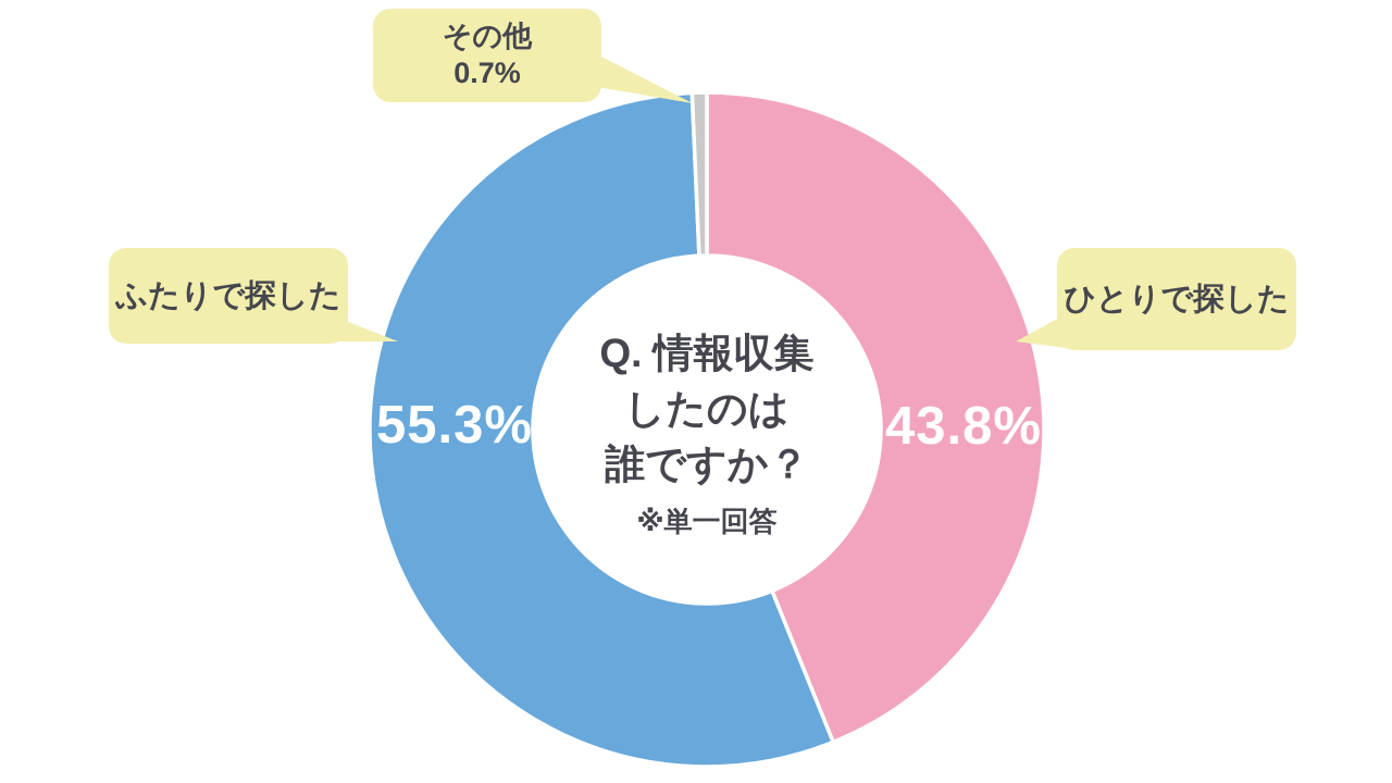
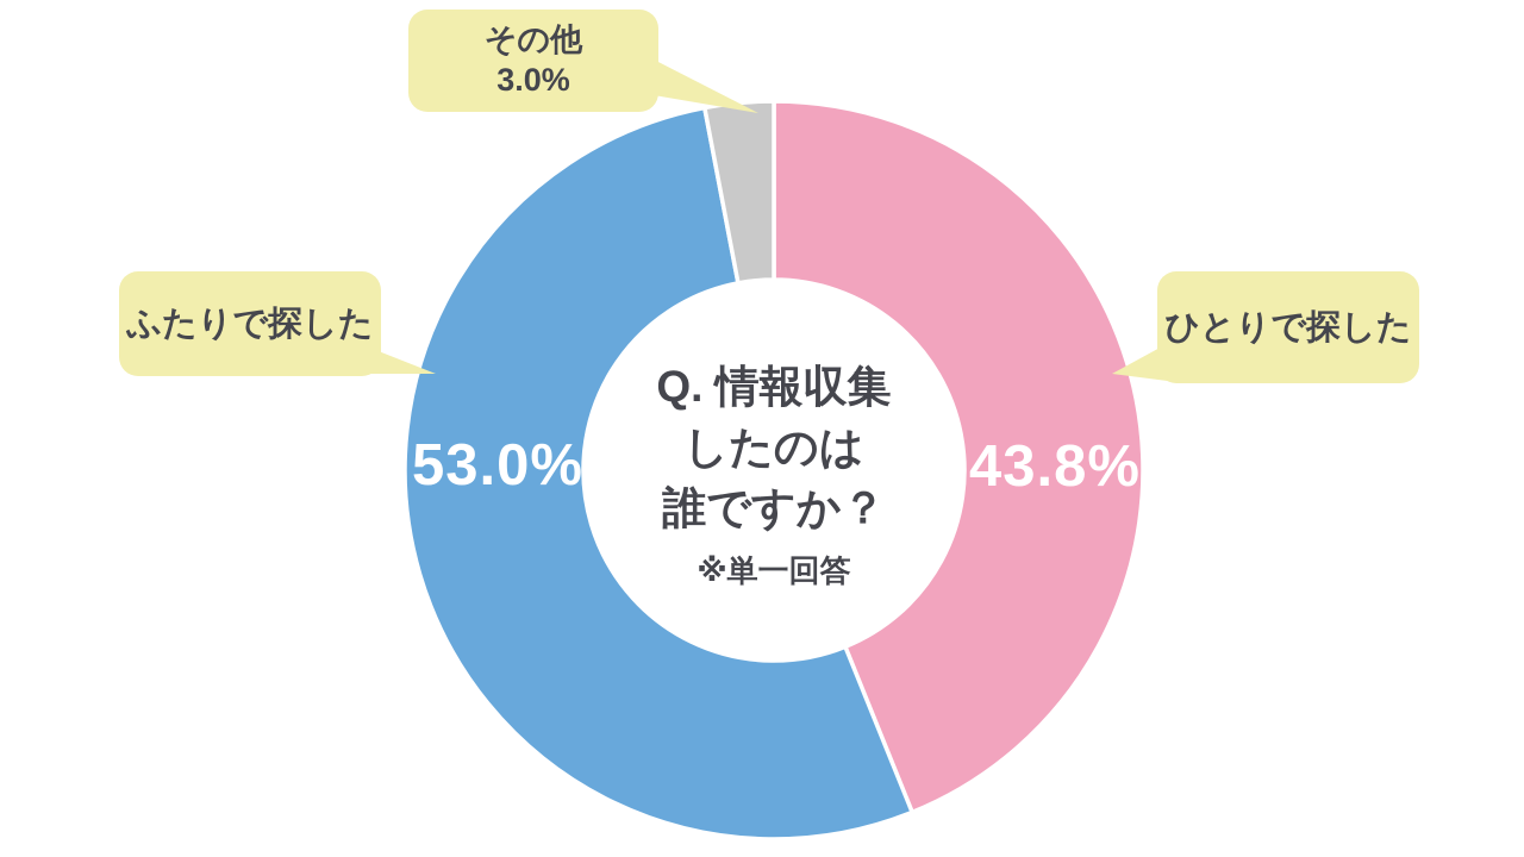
ふたりで探した: 55.3% -> 53.0%
その他: 0.7% -> 3.0%
